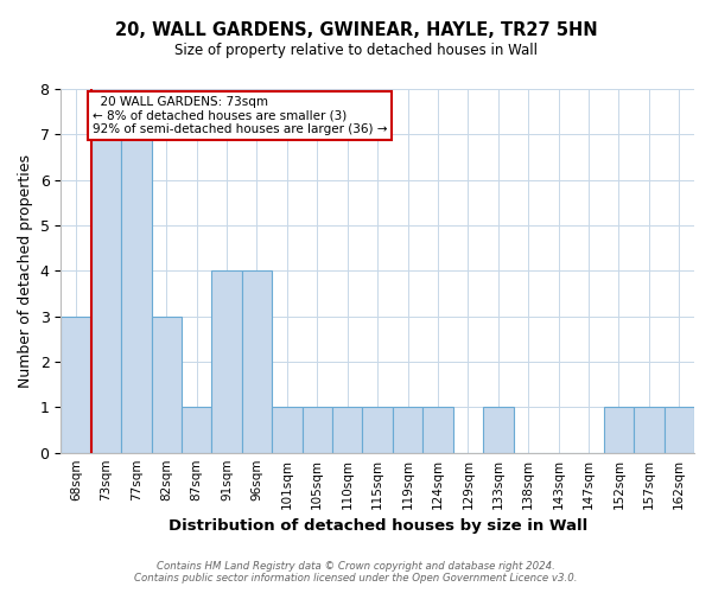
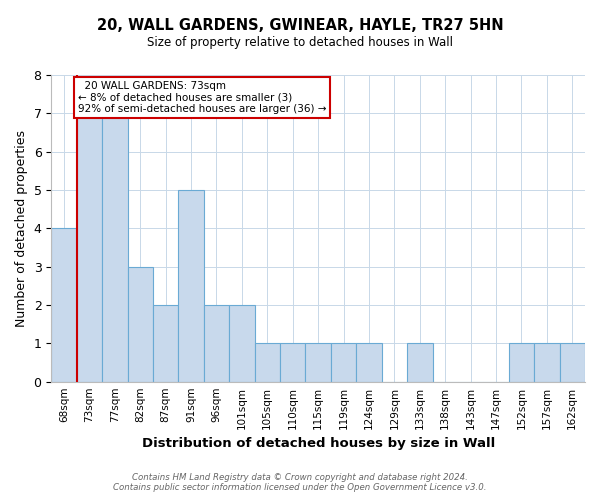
68sqm: 3 -> 4
87sqm: 1 -> 2
91sqm: 4 -> 5
96sqm: 4 -> 2
101sqm: 1 -> 2
